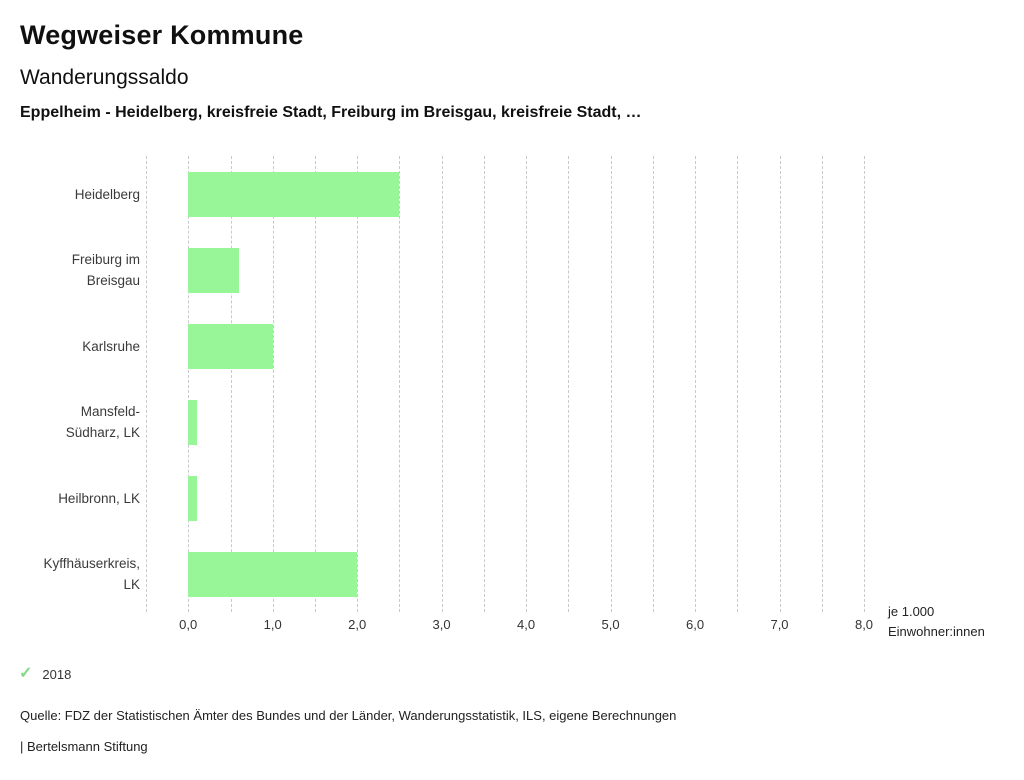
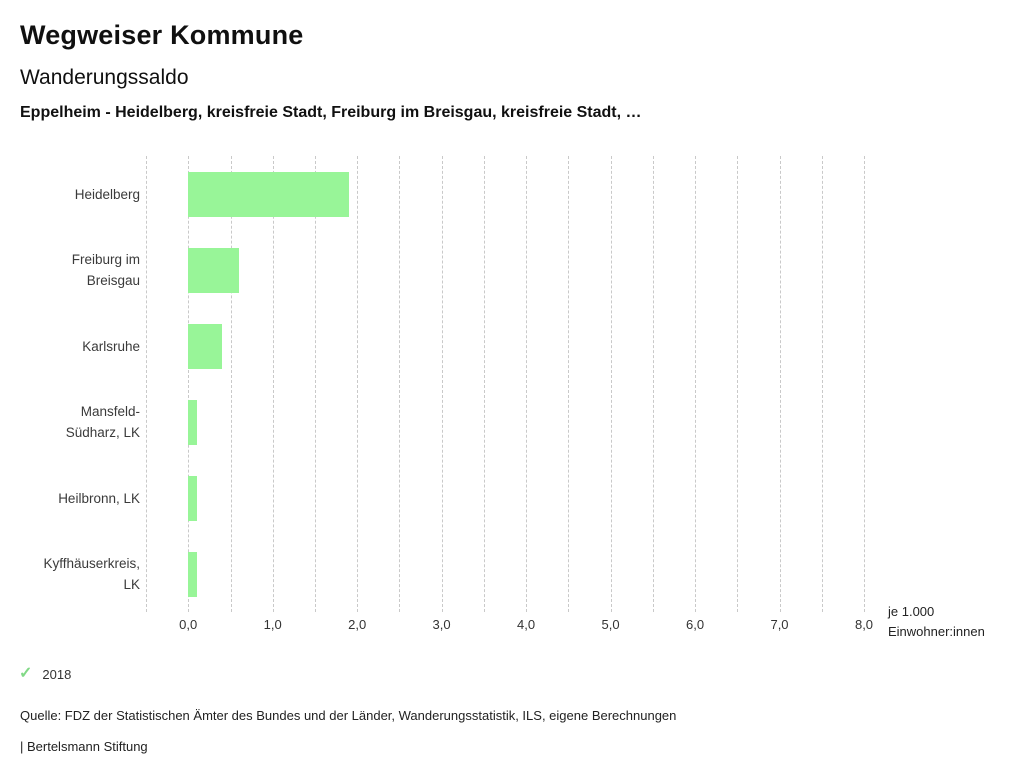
Heidelberg: 2,5 -> 1,9
Karlsruhe: 1,0 -> 0,4
Kyffhäuserkreis, LK: 2,0 -> 0,1
